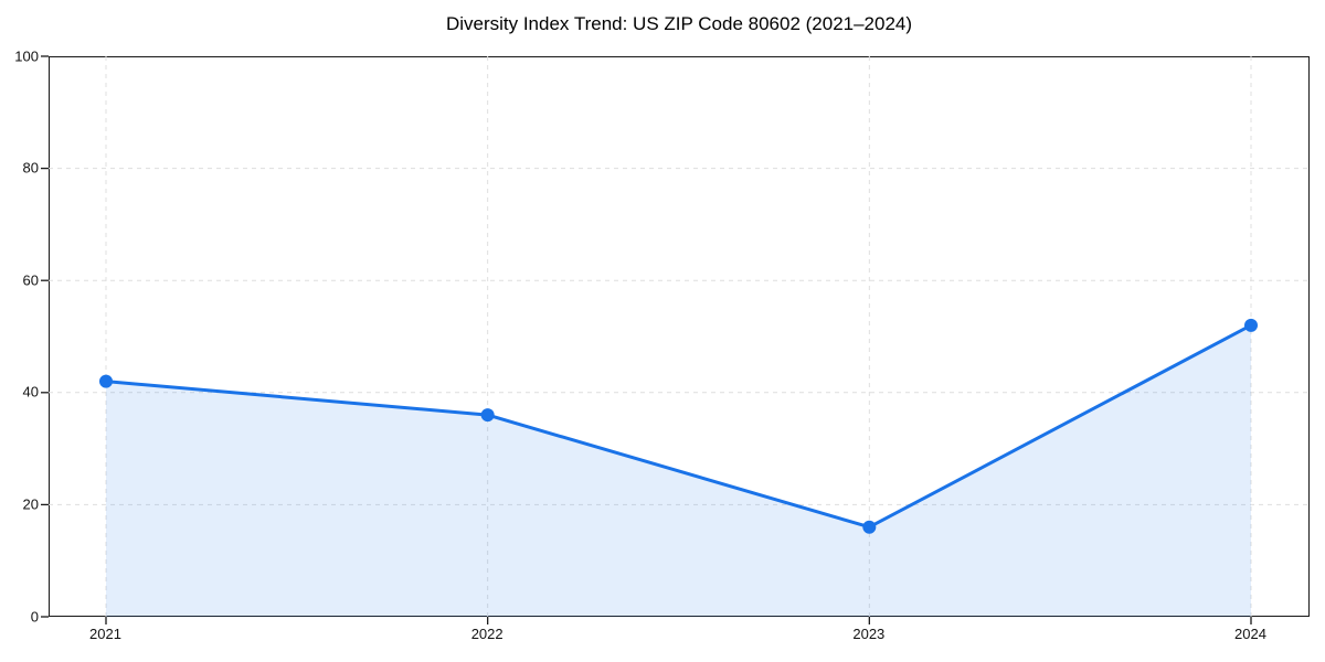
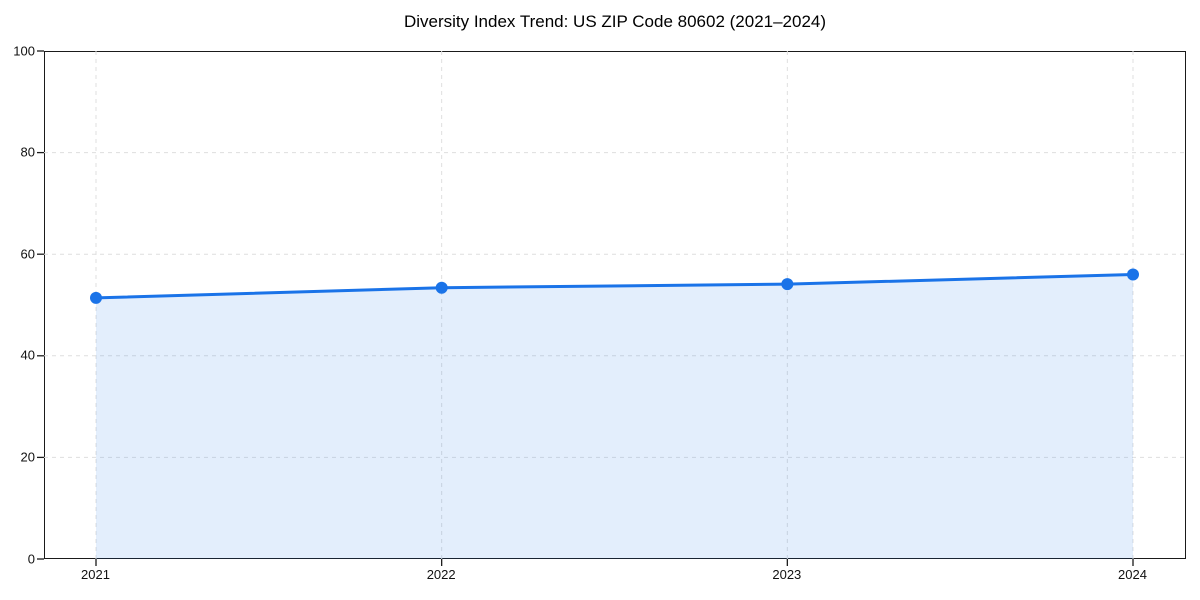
2021: 42 -> 51
2022: 36 -> 53
2023: 16 -> 54
2024: 52 -> 56
